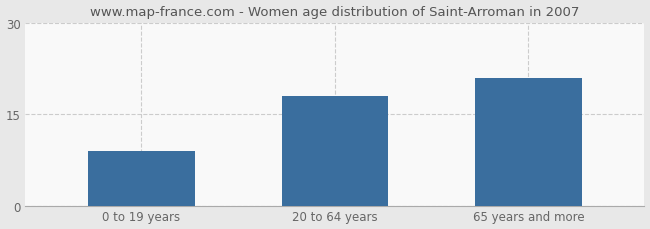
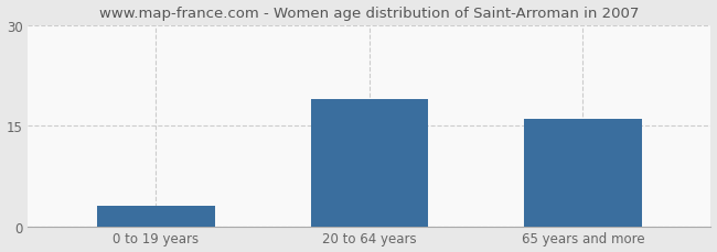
0 to 19 years: 9 -> 3
20 to 64 years: 18 -> 19
65 years and more: 21 -> 16
